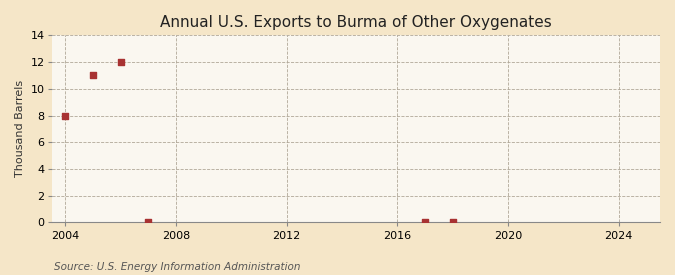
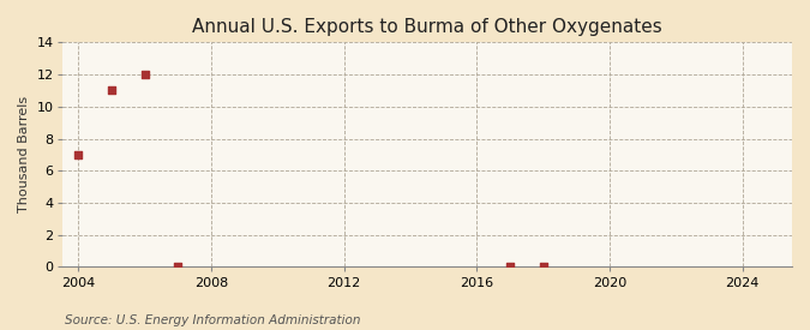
2004: 8.0 -> 7.0
